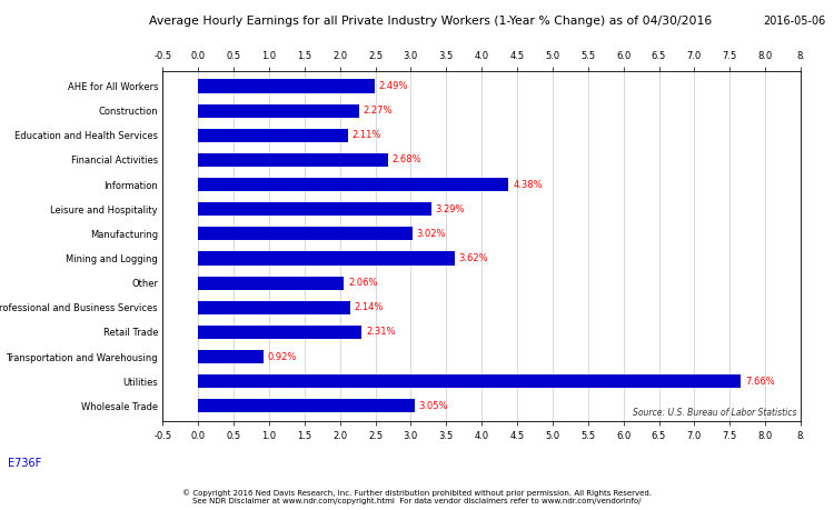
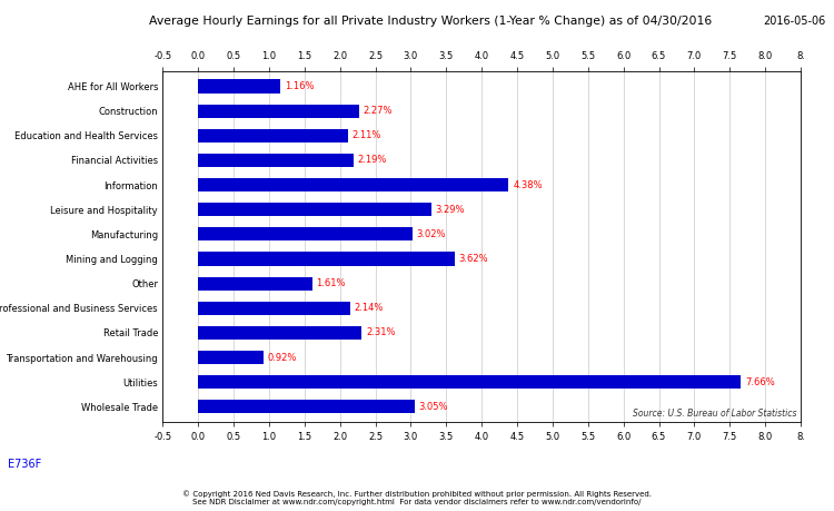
AHE for All Workers: 2.49% -> 1.16%
Financial Activities: 2.68% -> 2.19%
Other: 2.06% -> 1.61%
